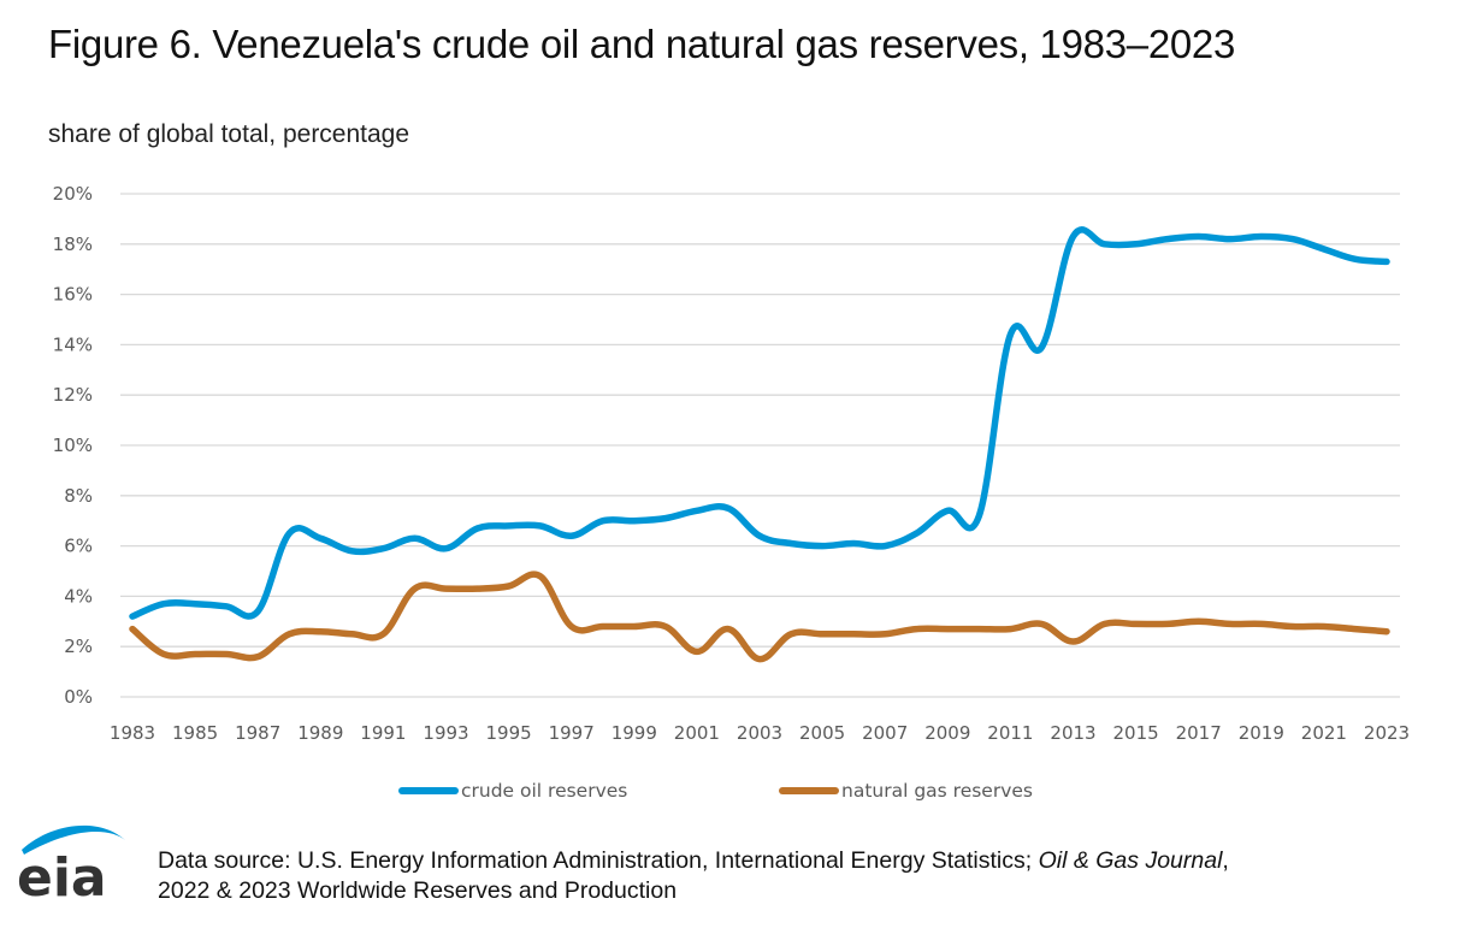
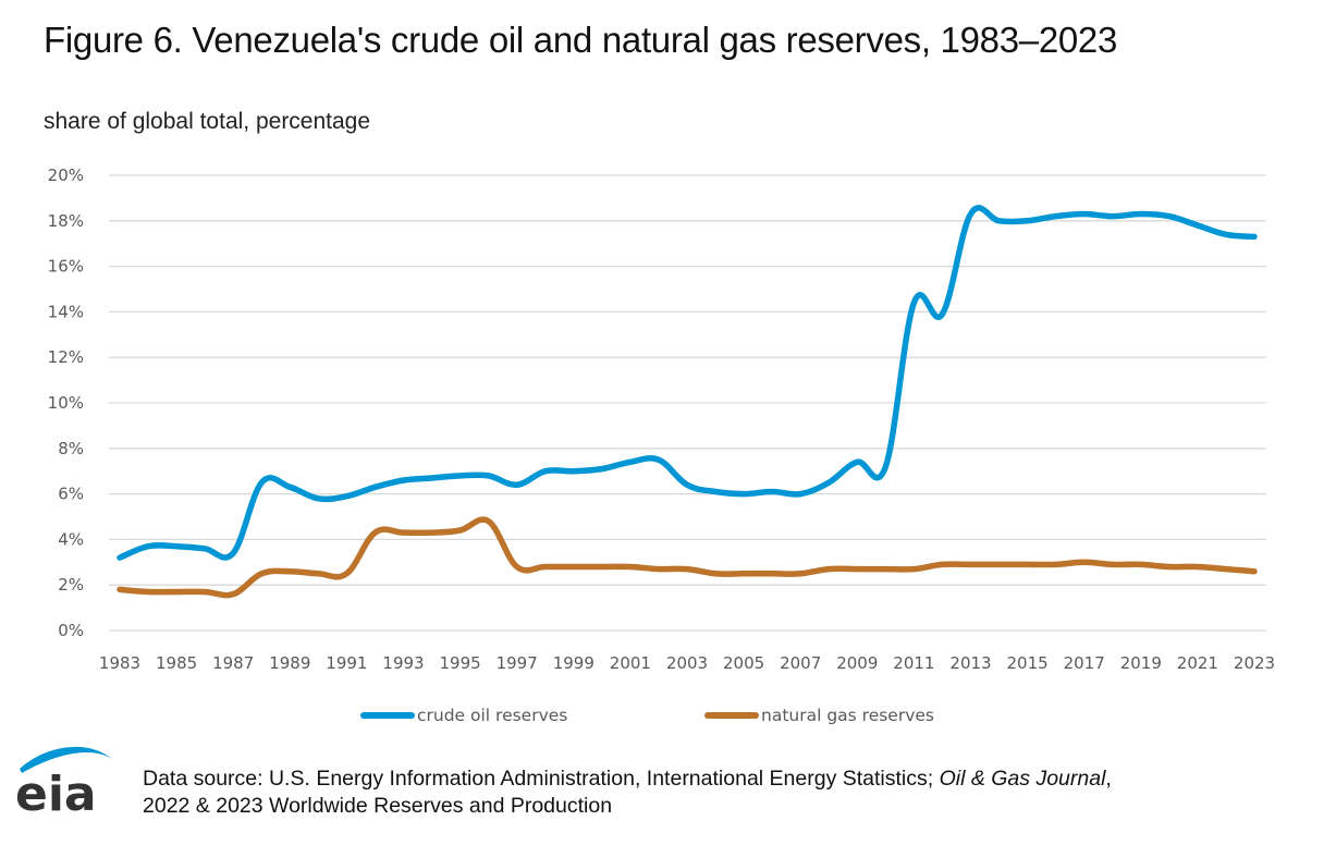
natural gas reserves/1983: 2.7% -> 1.8%
crude oil reserves/1993: 5.9% -> 6.6%
natural gas reserves/2001: 1.8% -> 2.8%
natural gas reserves/2003: 1.5% -> 2.7%
natural gas reserves/2013: 2.2% -> 2.9%
